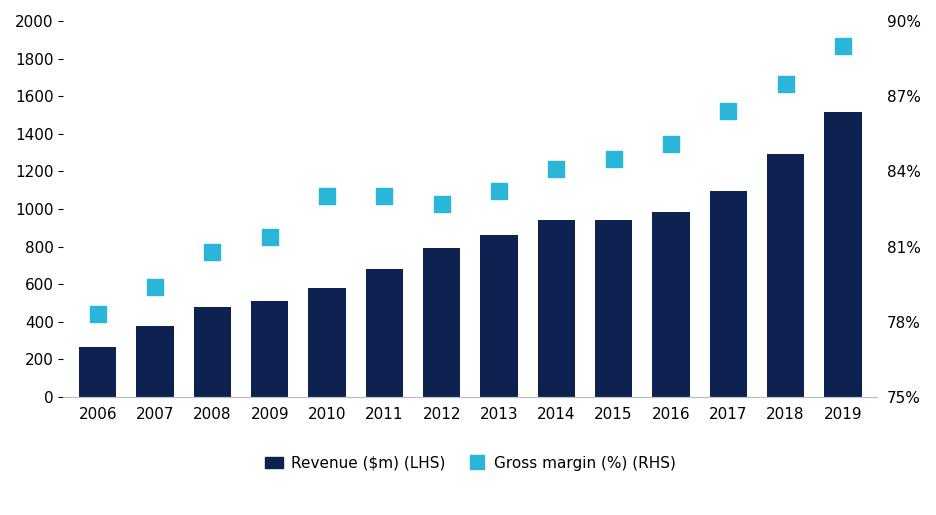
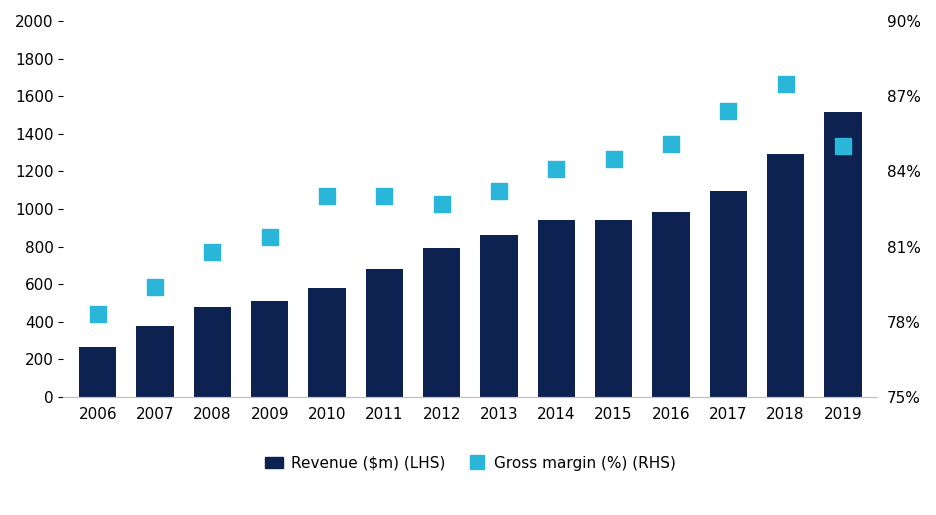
Gross margin (%) (RHS)/2019: 89.0% -> 85.0%
